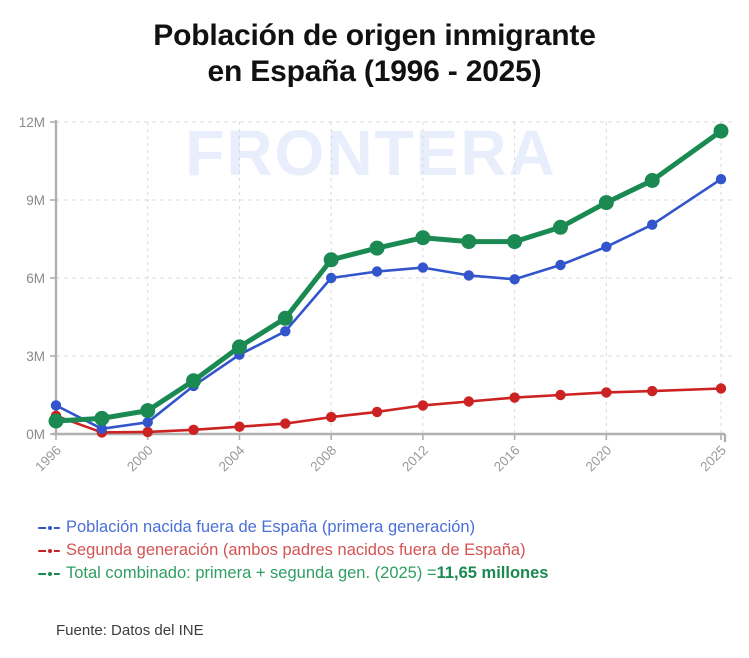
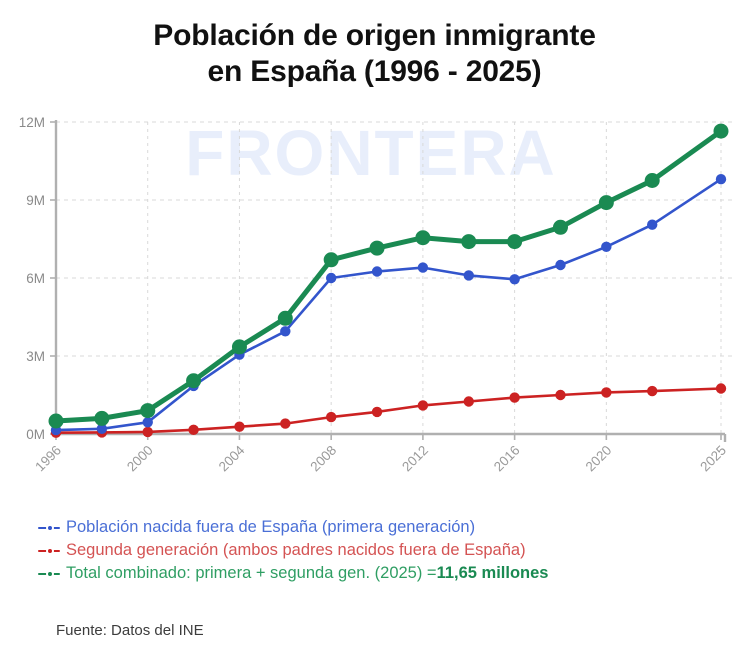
Población nacida fuera de España (primera generación)/1996: 1.1M -> 0.1M
Segunda generación (ambos padres nacidos fuera de España)/1996: 0.7M -> 0.1M
